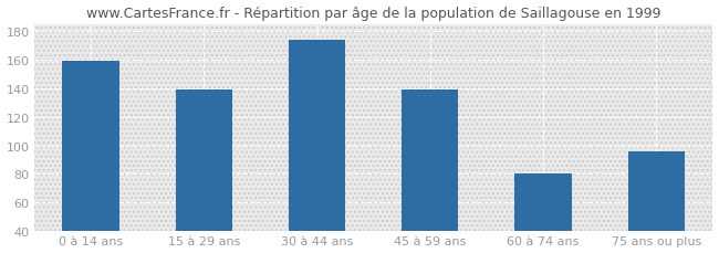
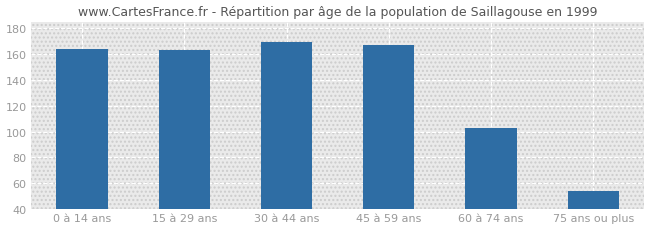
0 à 14 ans: 159 -> 164
15 à 29 ans: 139 -> 163
30 à 44 ans: 174 -> 169
45 à 59 ans: 139 -> 167
60 à 74 ans: 80 -> 103
75 ans ou plus: 96 -> 54
